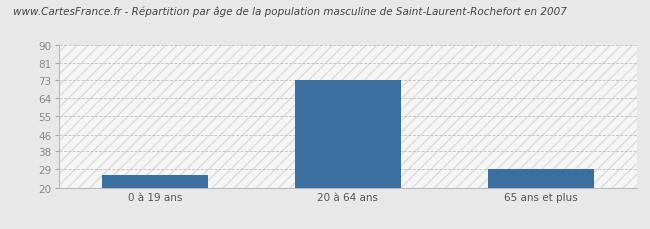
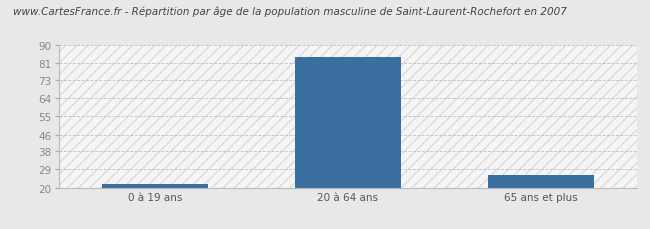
0 à 19 ans: 26 -> 22
20 à 64 ans: 73 -> 84
65 ans et plus: 29 -> 26
